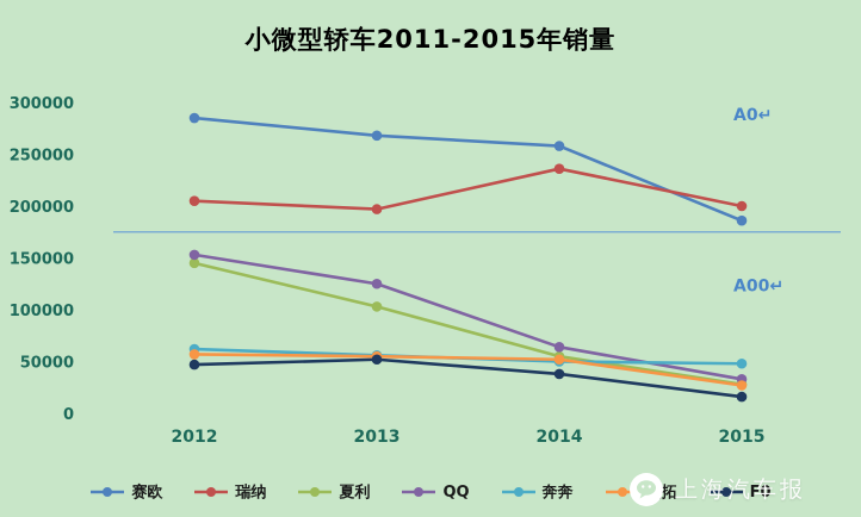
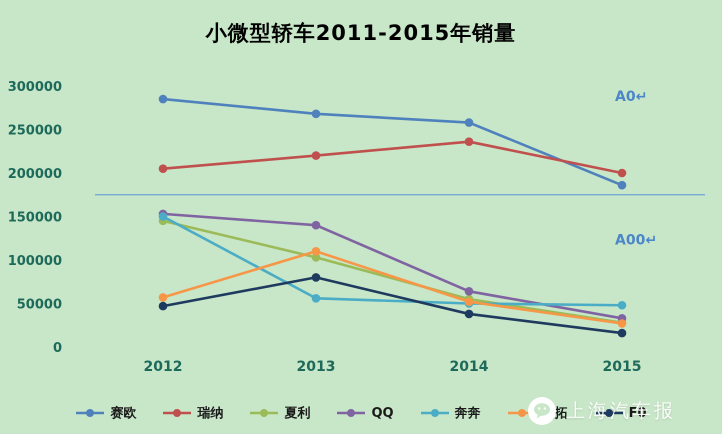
奔奔/2012: 60000 -> 150000
瑞纳/2013: 200000 -> 220000
QQ/2013: 120000 -> 140000
奥拓/2013: 60000 -> 110000
F0/2013: 50000 -> 80000
